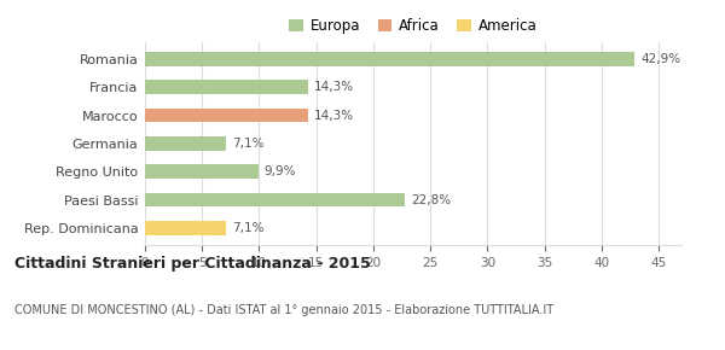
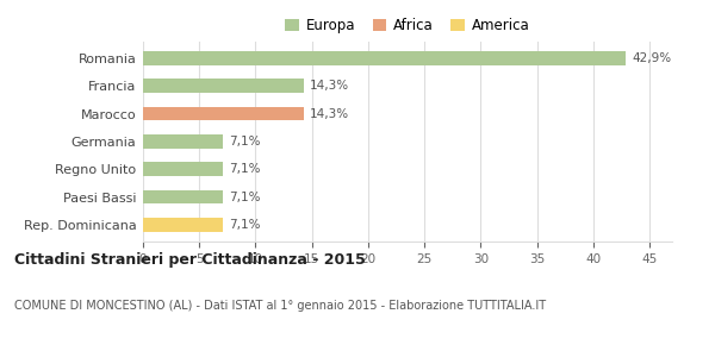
Regno Unito: 9,9% -> 7,1%
Paesi Bassi: 22,8% -> 7,1%
